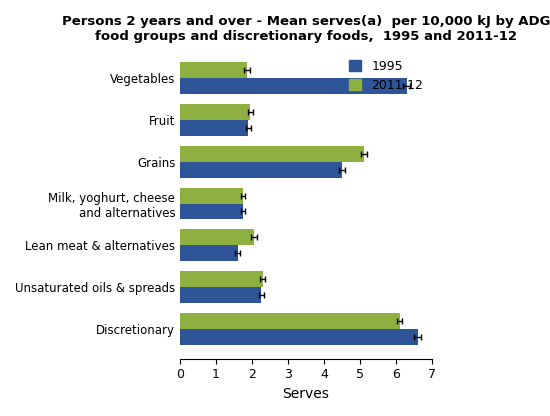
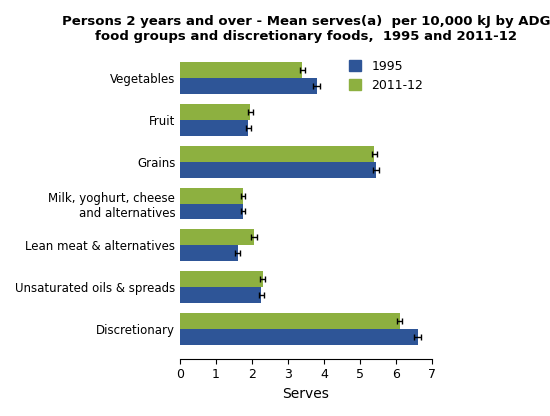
2011-12/Vegetables: 1.85 -> 3.40
1995/Vegetables: 6.30 -> 3.80
2011-12/Grains: 5.10 -> 5.40
1995/Grains: 4.50 -> 5.45
